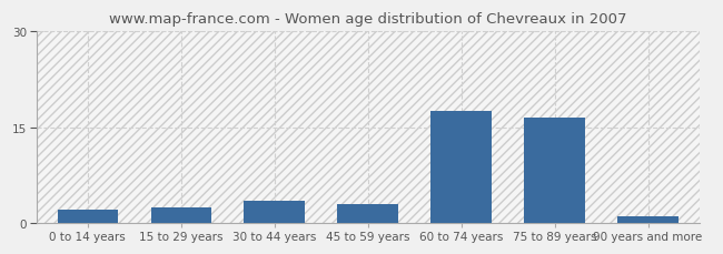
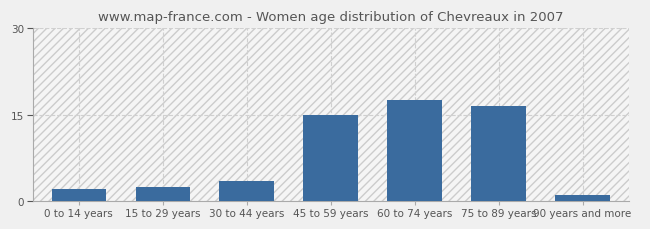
45 to 59 years: 3.0 -> 15.0
